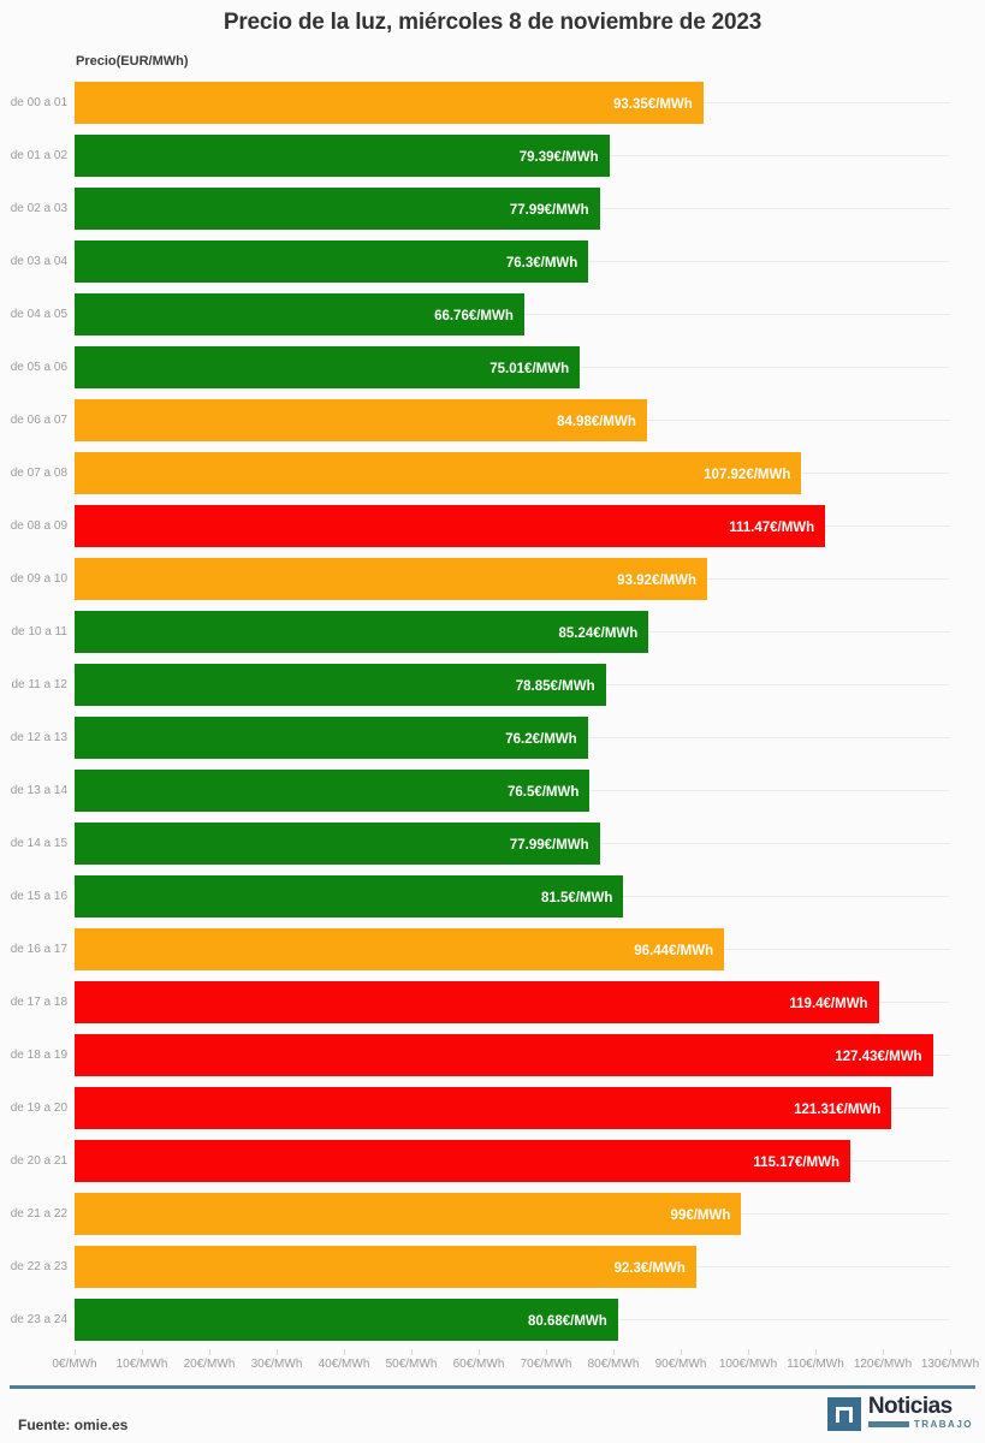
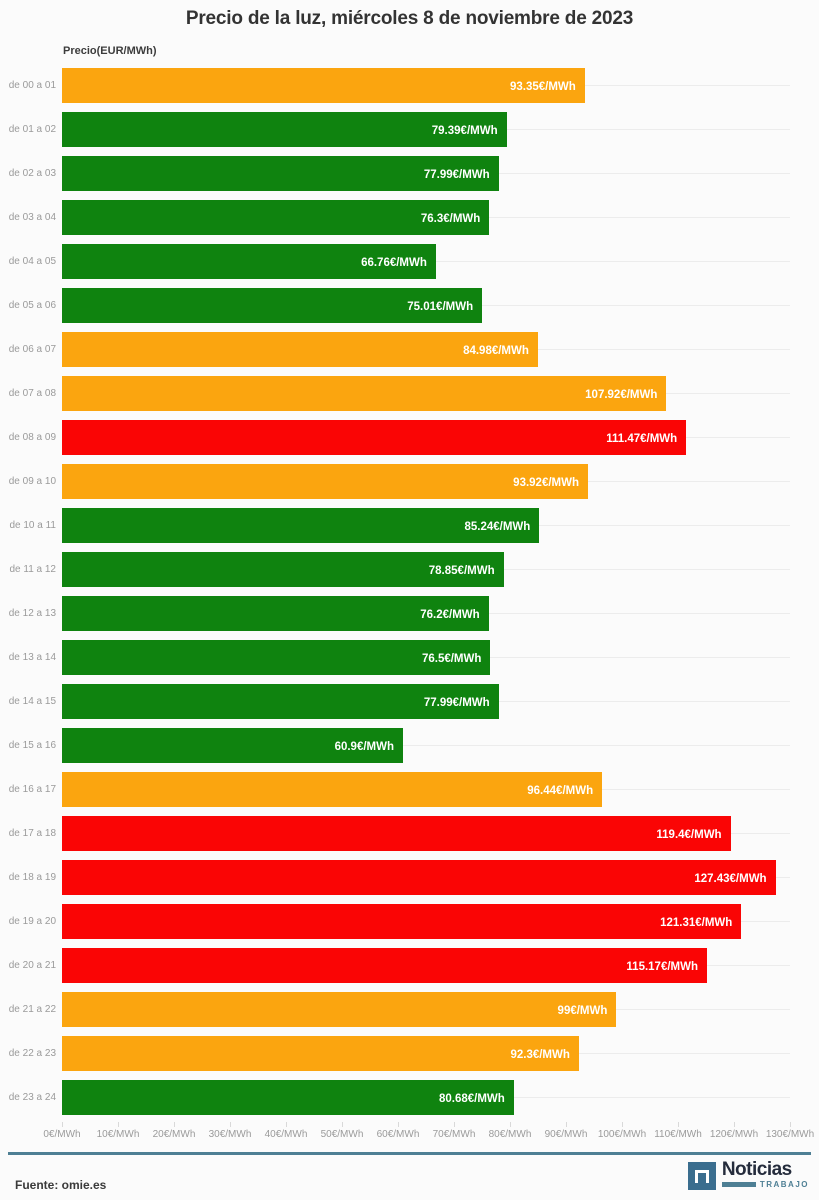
de 15 a 16: 81.5 -> 60.9
